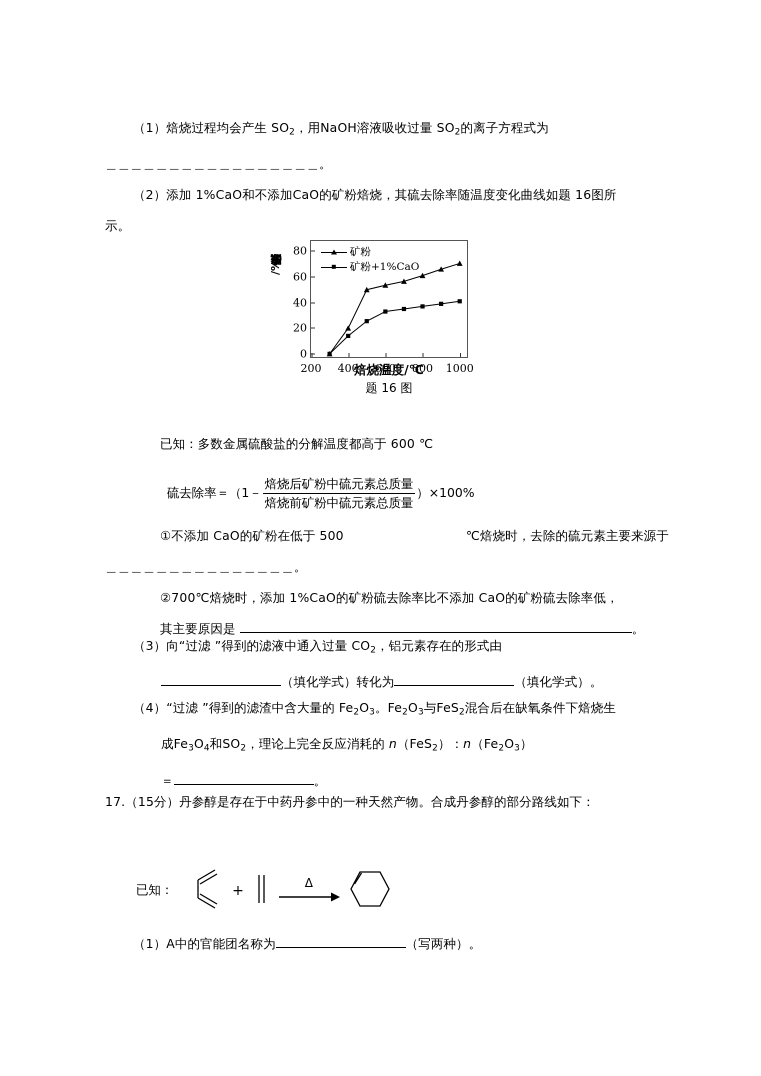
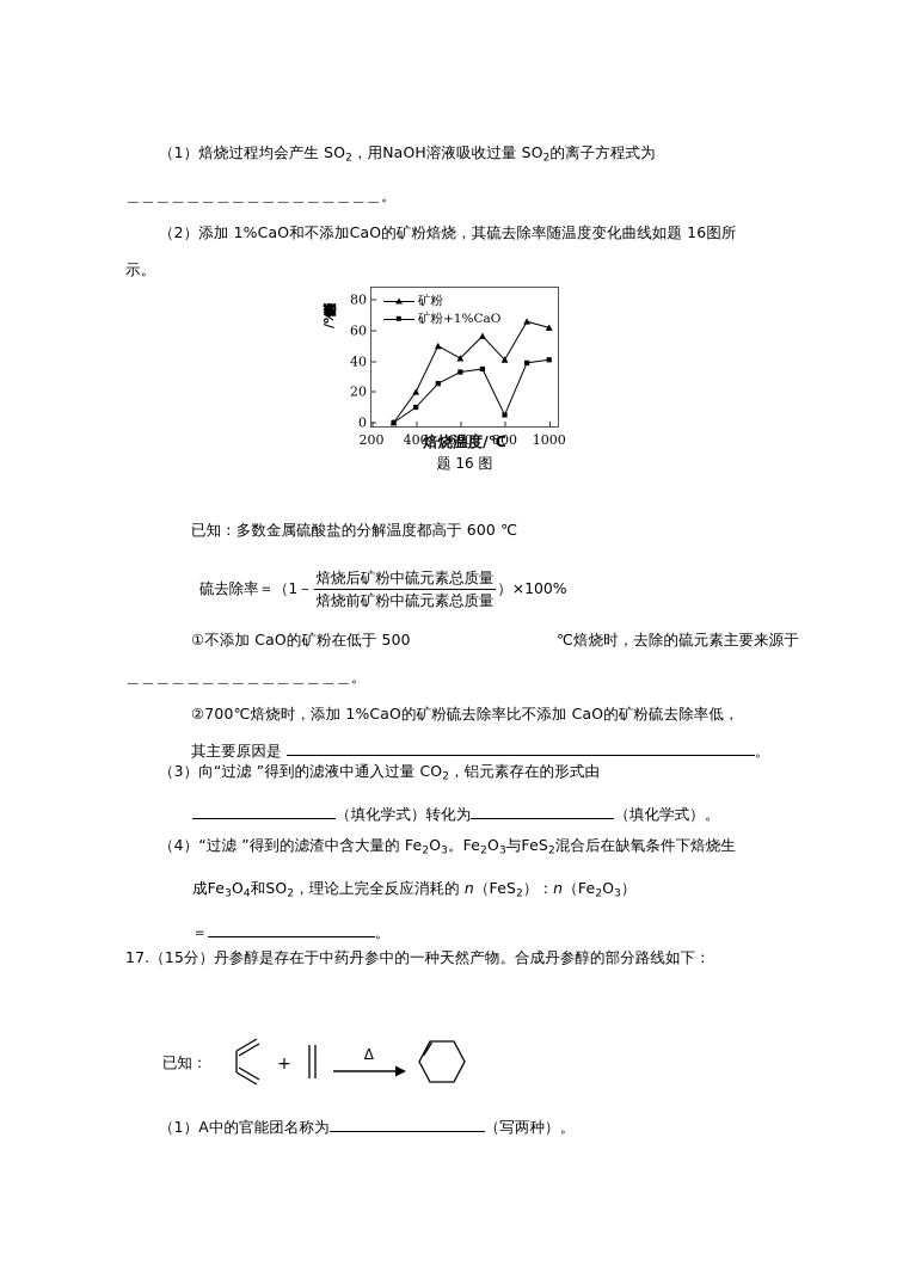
矿粉+1%CaO/400: 14 -> 10
矿粉/600: 54 -> 42
矿粉/800: 61 -> 41
矿粉+1%CaO/800: 37 -> 5
矿粉/1000: 70 -> 62
